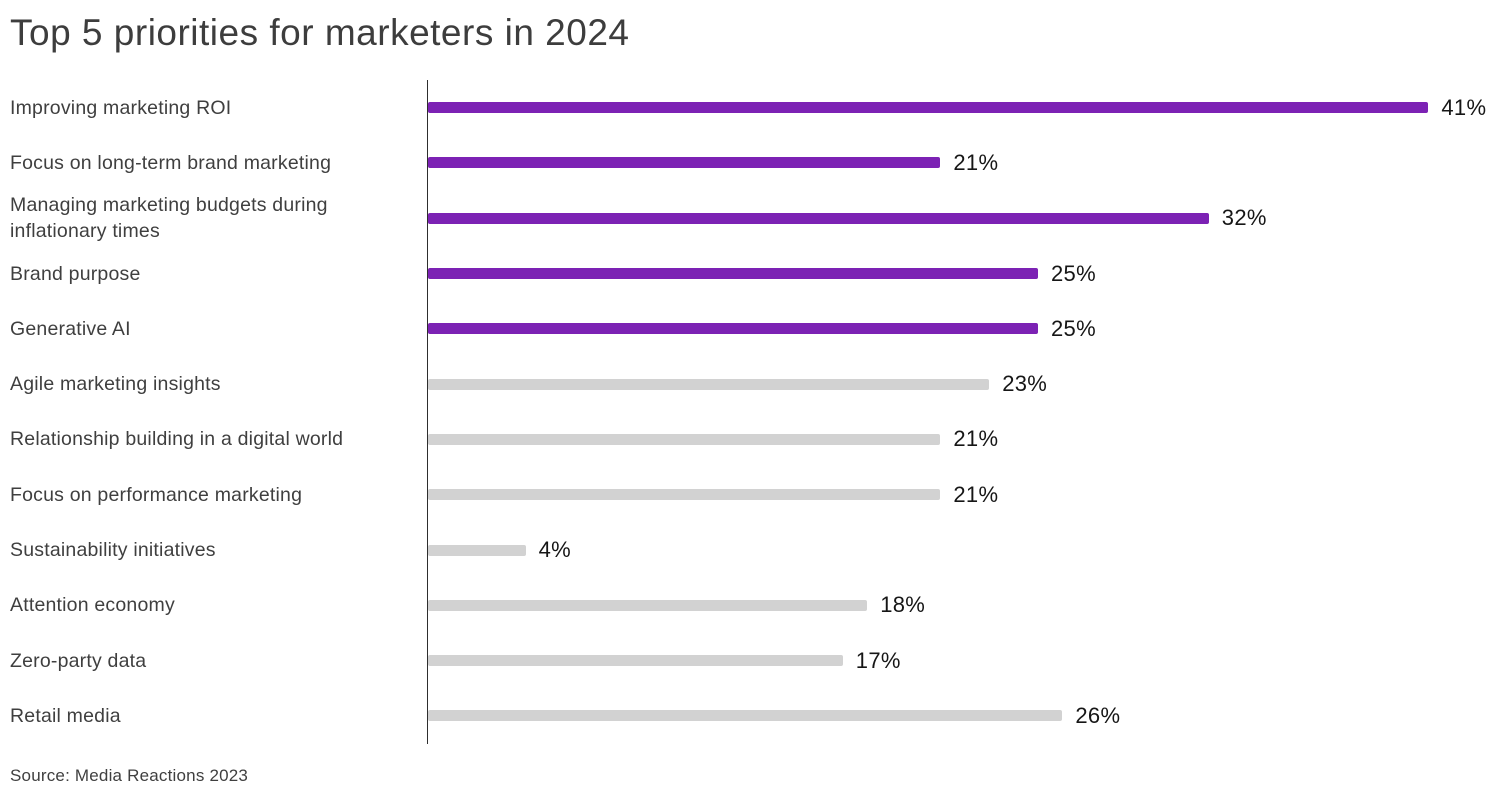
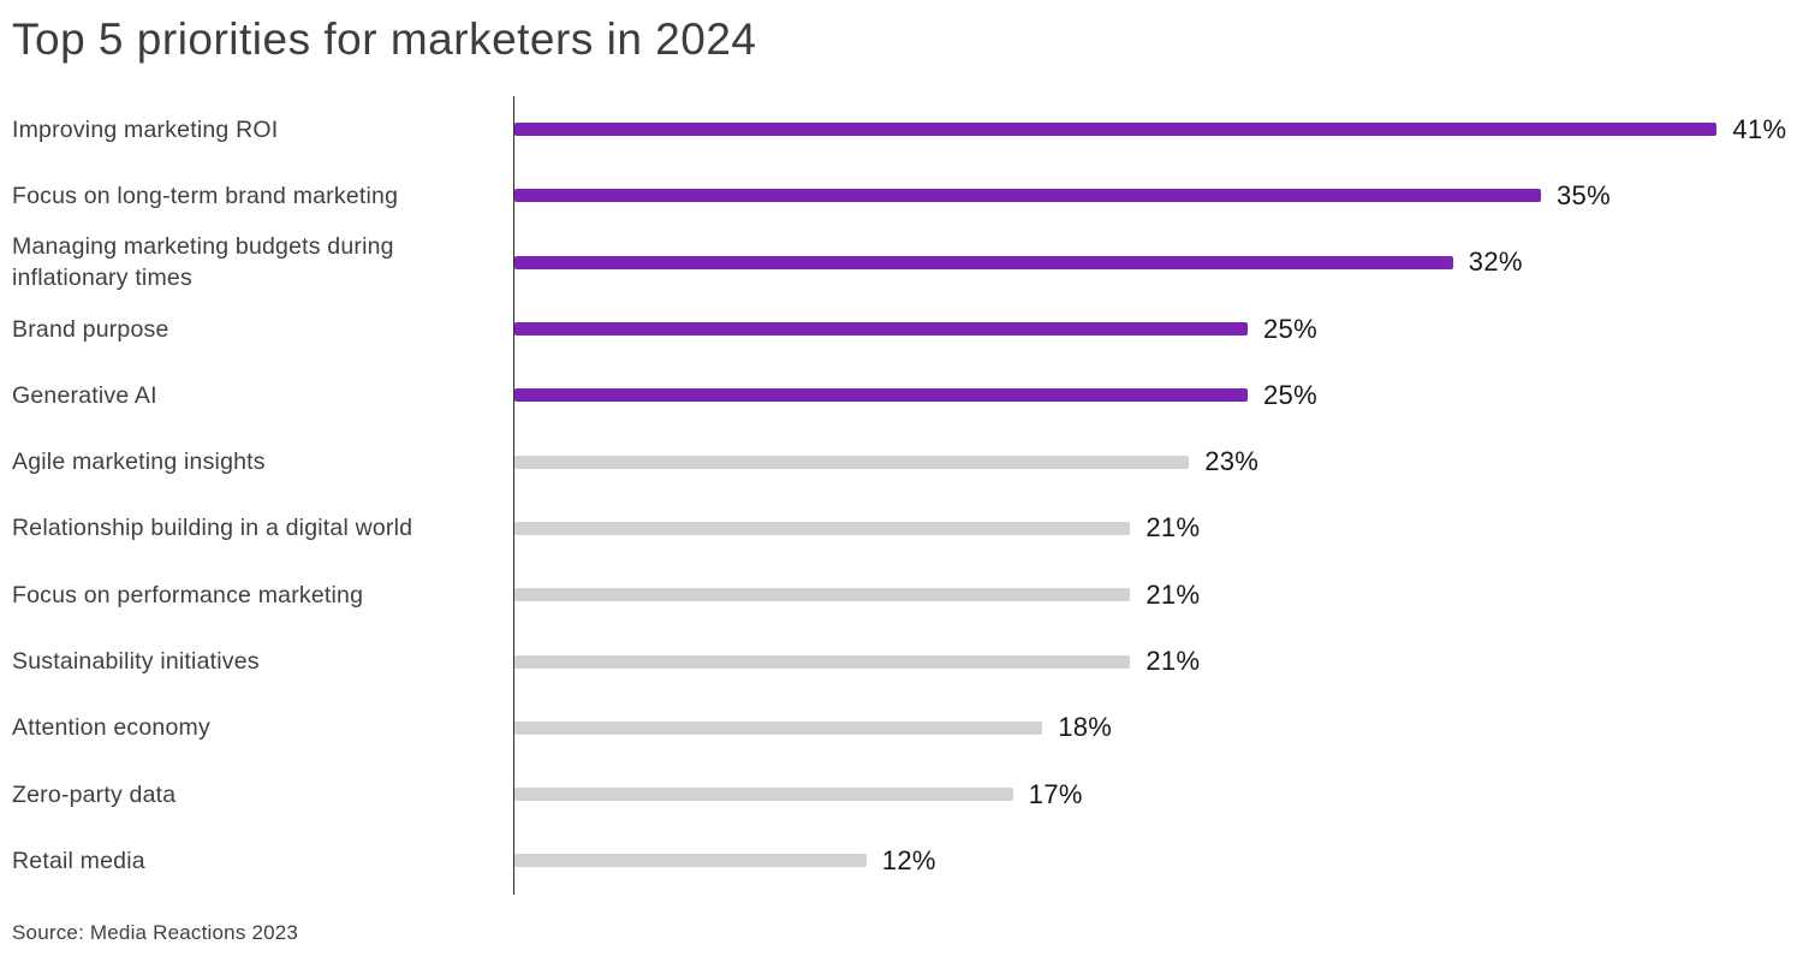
Focus on long-term brand marketing: 21% -> 35%
Sustainability initiatives: 4% -> 21%
Retail media: 26% -> 12%
